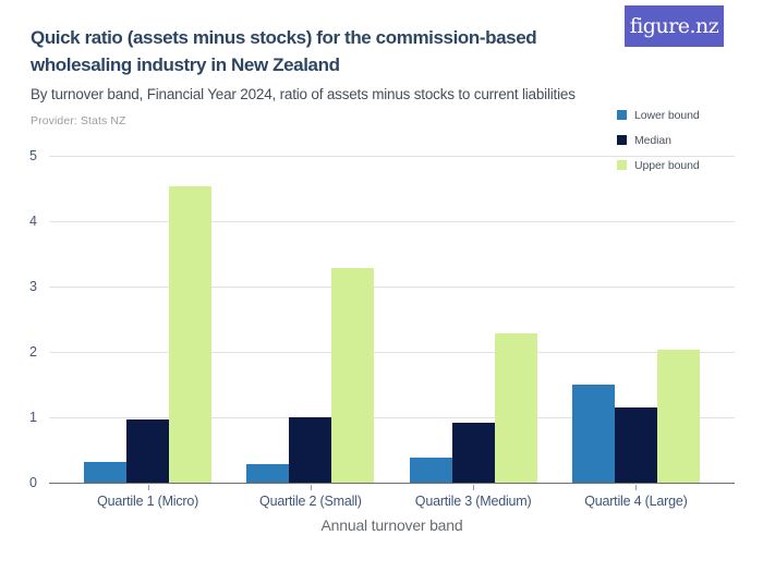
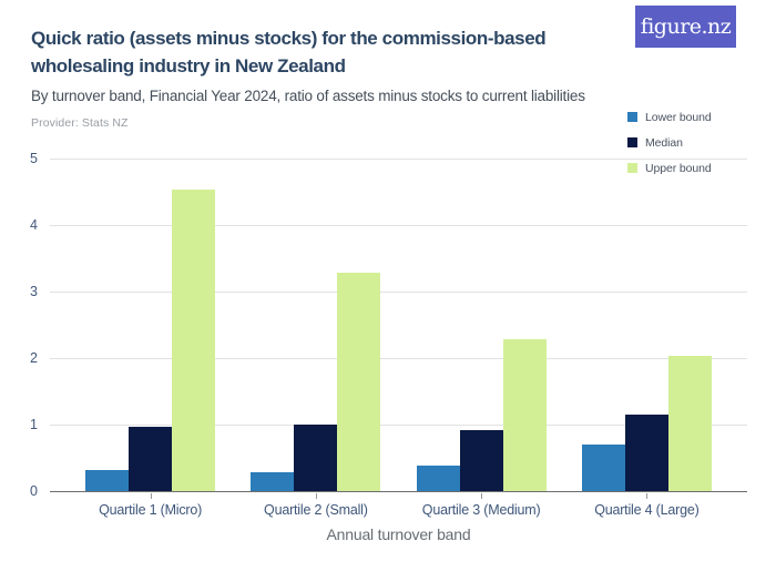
Lower bound/Quartile 4 (Large): 1.5 -> 0.7
